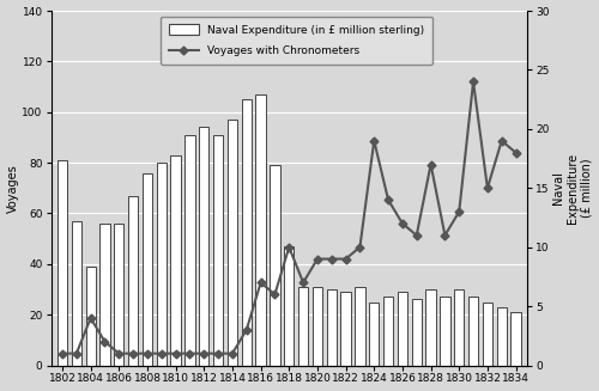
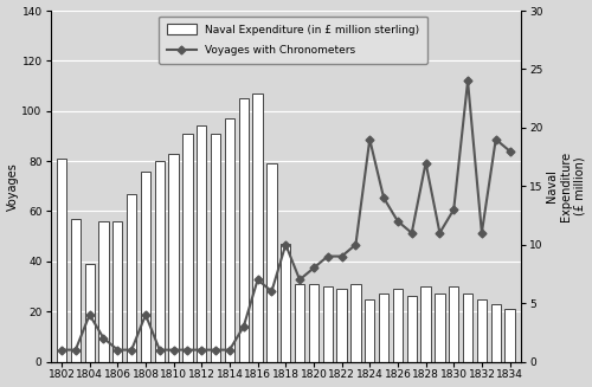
Voyages with Chronometers/1808: 1 -> 4
Voyages with Chronometers/1820: 9 -> 8
Voyages with Chronometers/1832: 15 -> 11
